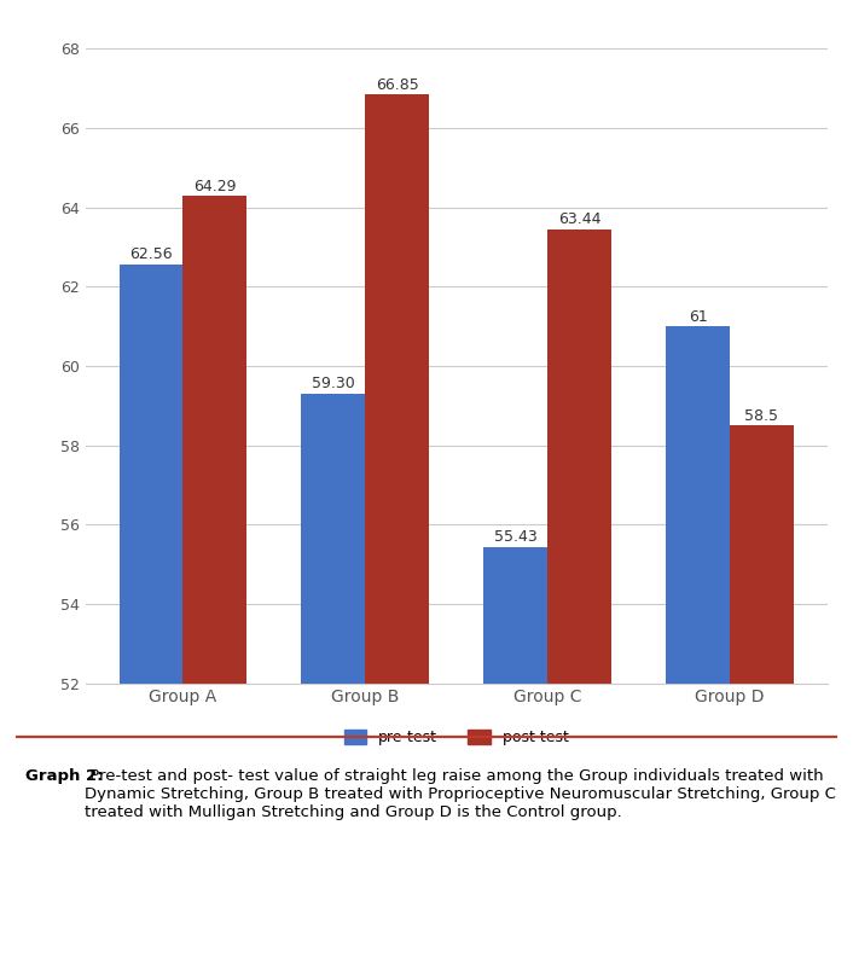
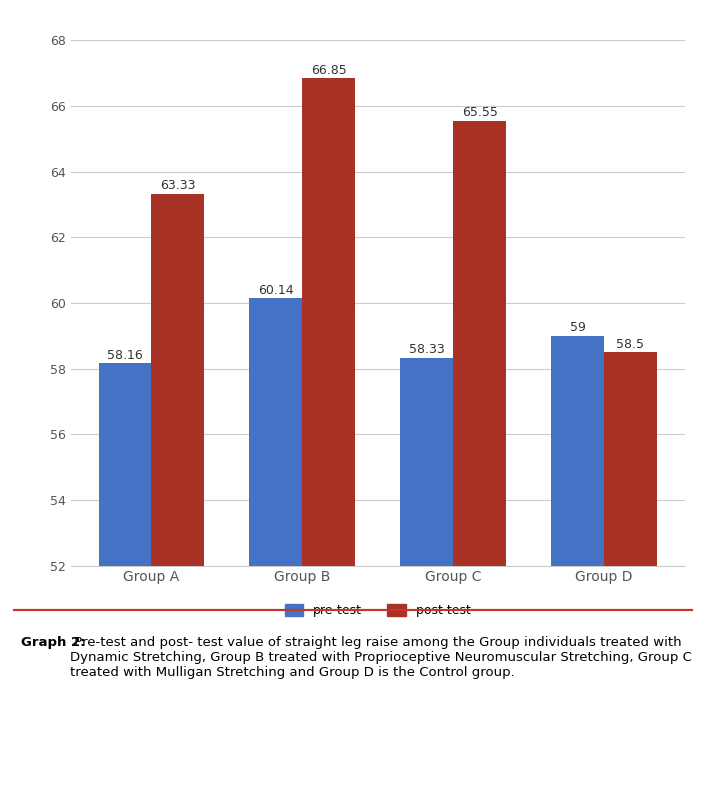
pre-test/Group A: 62.56 -> 58.16
post test/Group A: 64.29 -> 63.33
pre-test/Group B: 59.30 -> 60.14
pre-test/Group C: 55.43 -> 58.33
post test/Group C: 63.44 -> 65.55
pre-test/Group D: 61 -> 59
